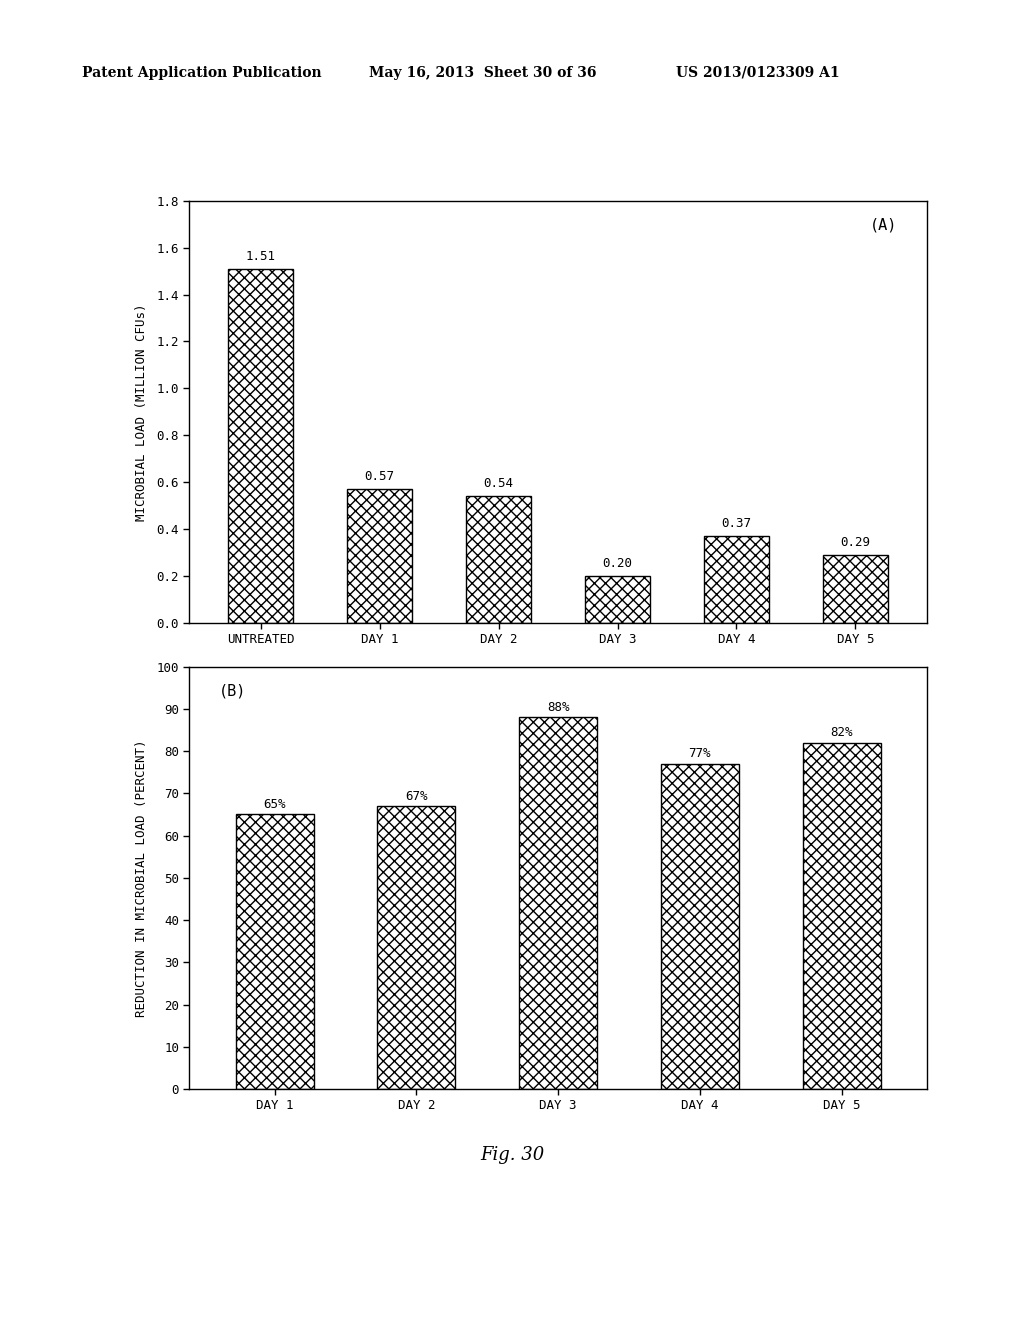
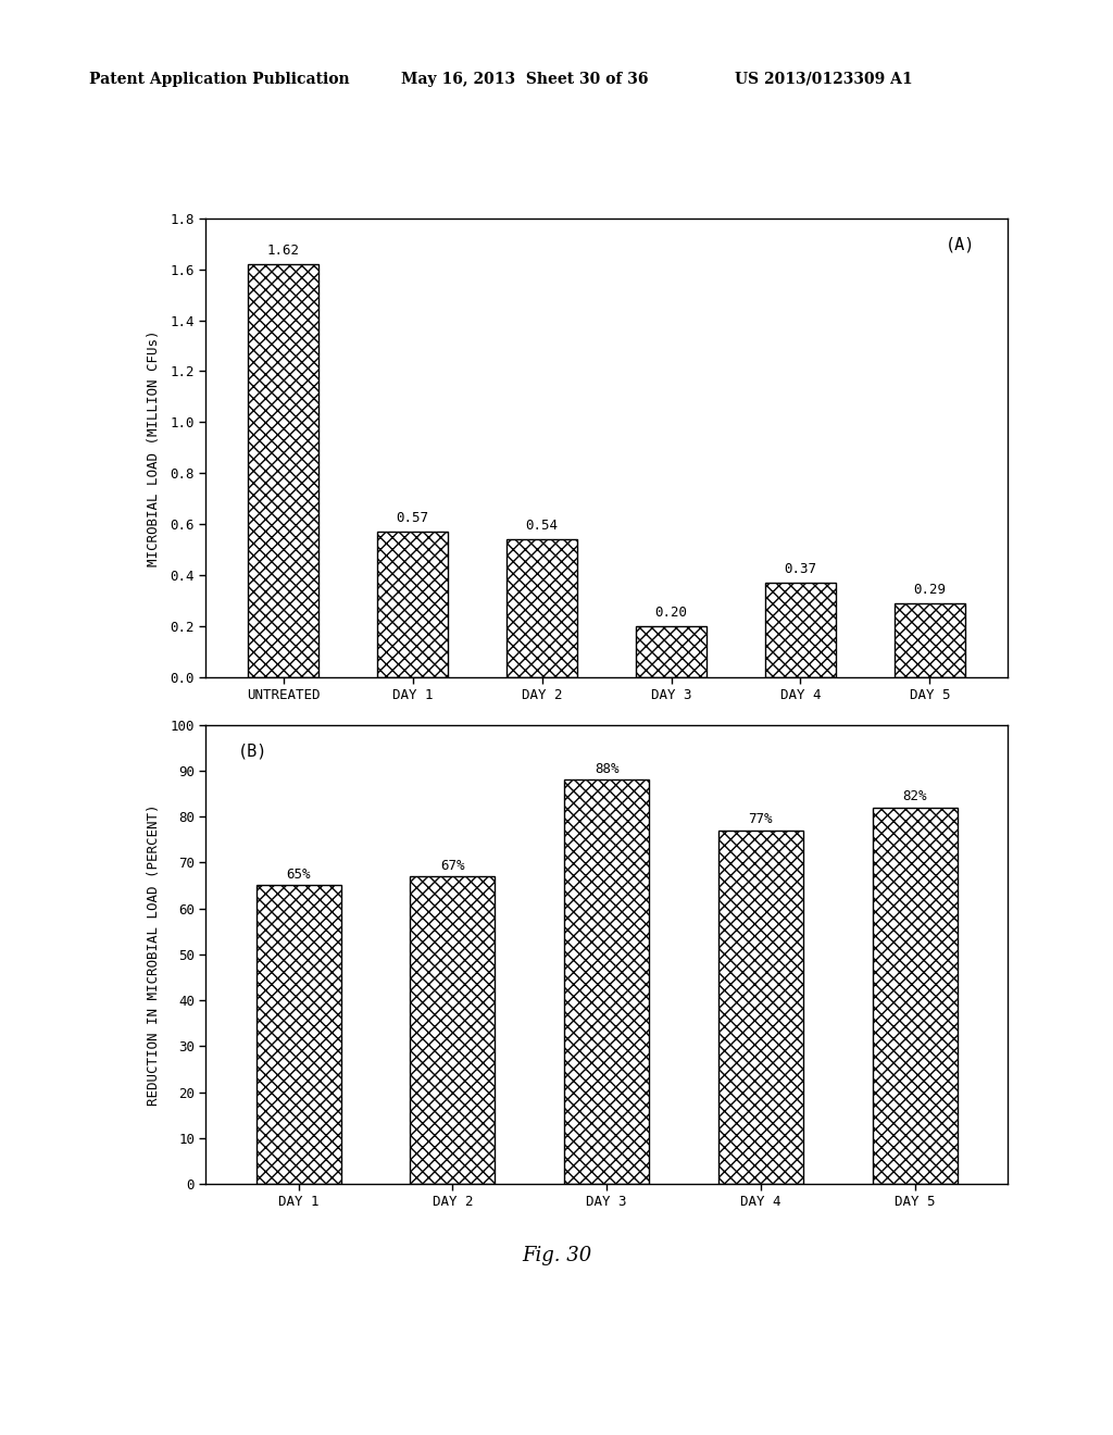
UNTREATED: 1.51 -> 1.62
